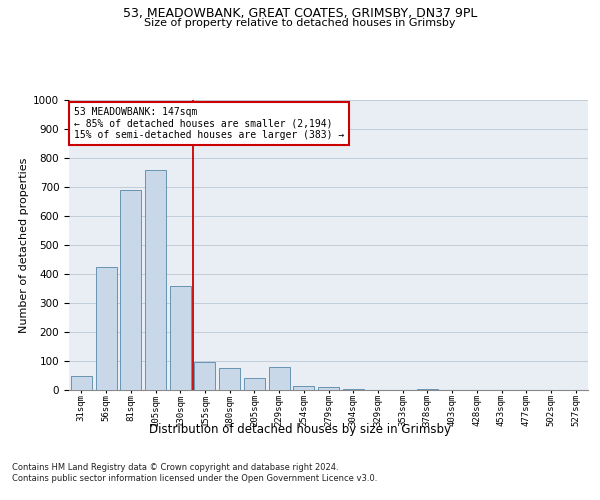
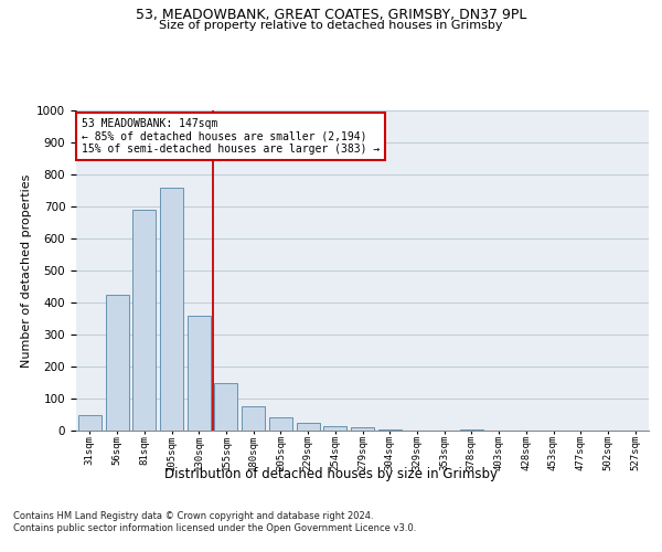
155sqm: 95 -> 150
229sqm: 80 -> 25
